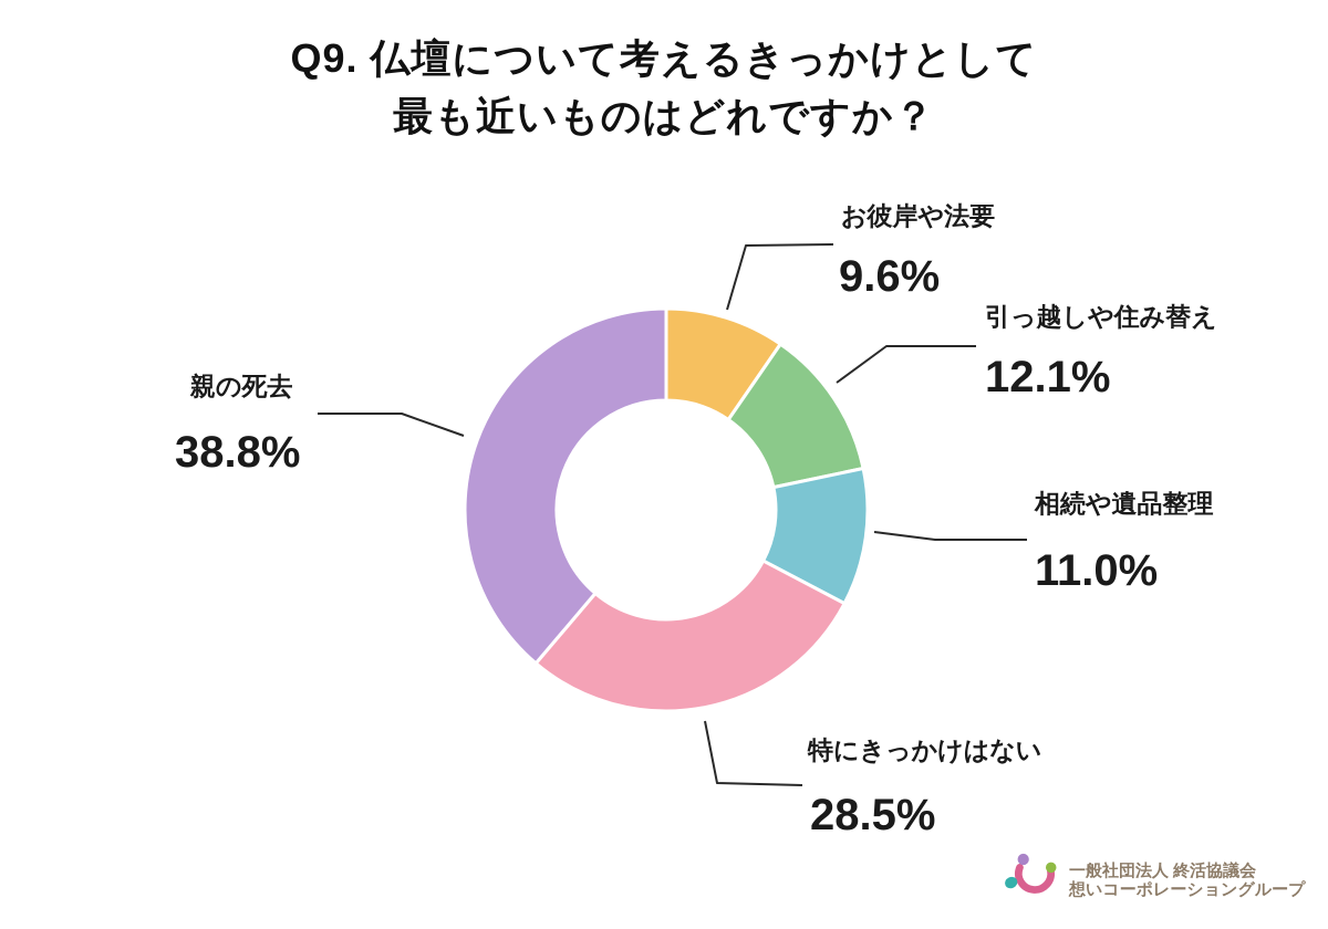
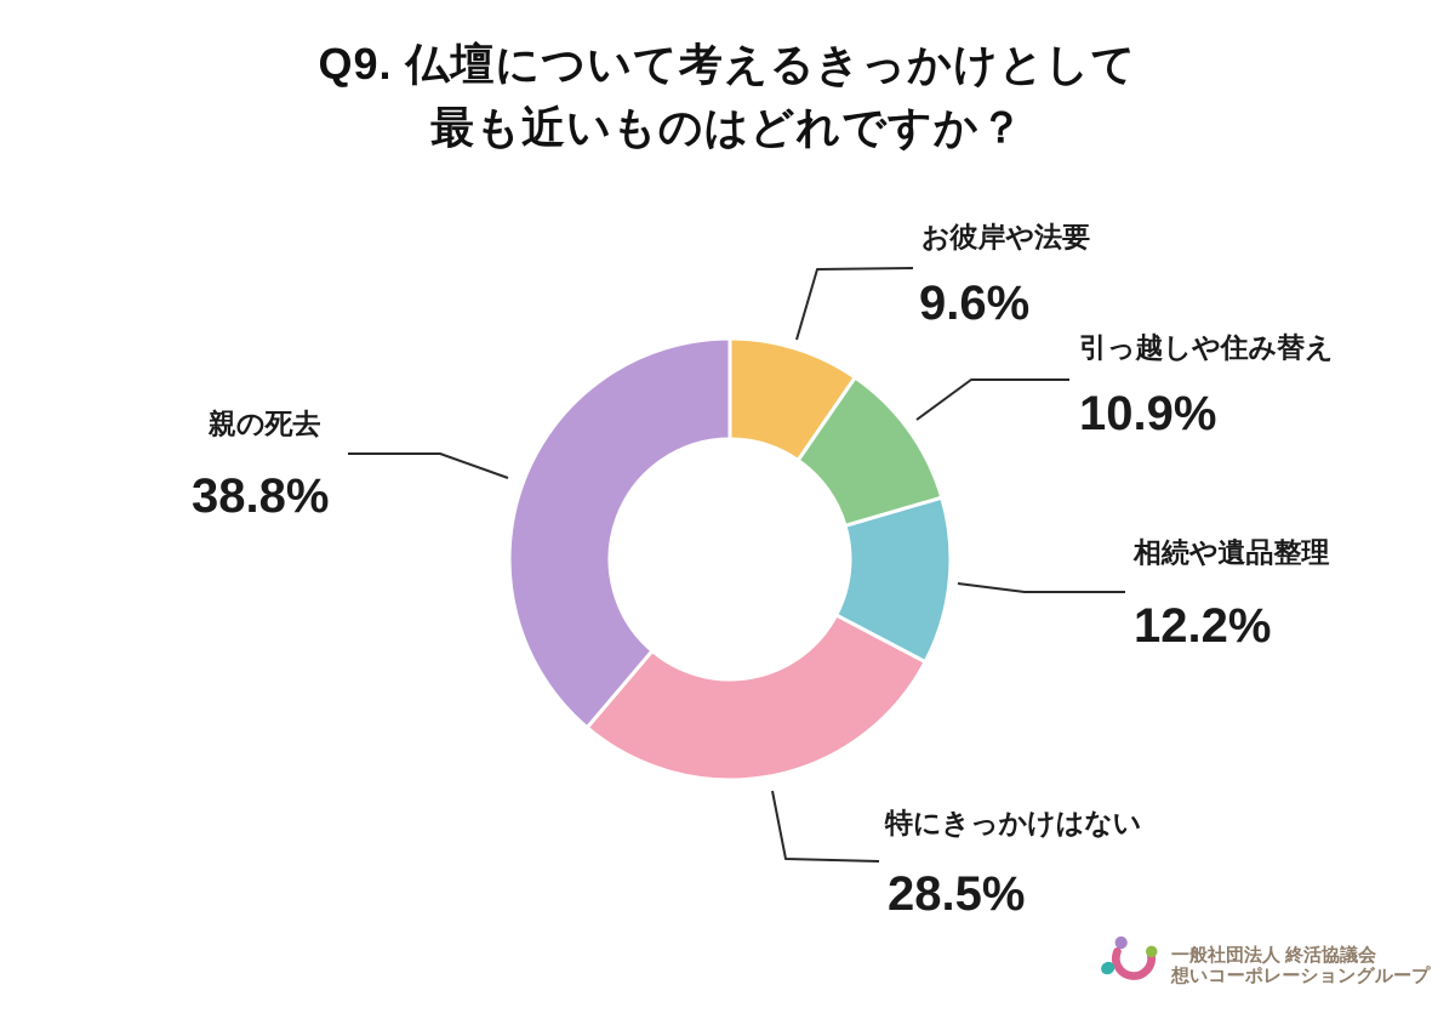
引っ越しや住み替え: 12.1% -> 10.9%
相続や遺品整理: 11.0% -> 12.2%
